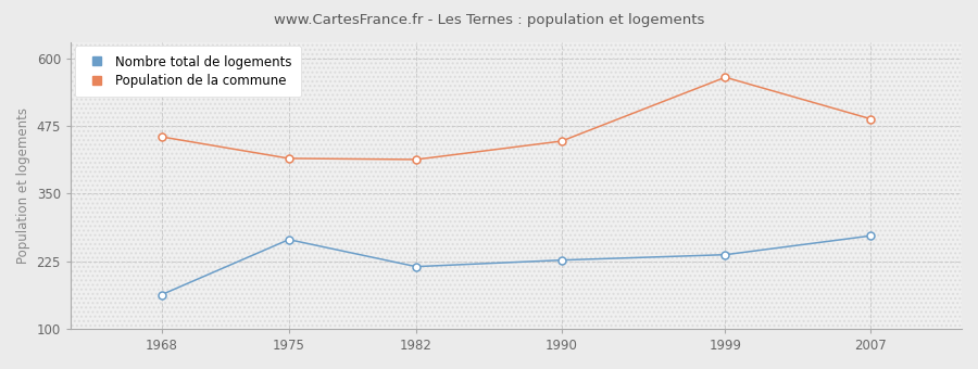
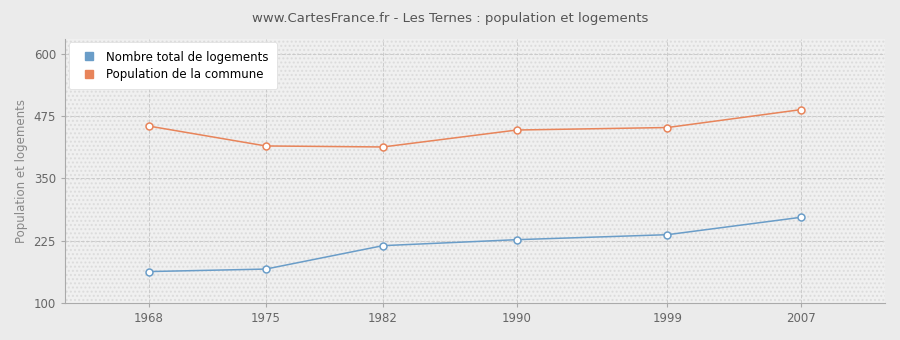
Nombre total de logements/1975: 265 -> 168
Population de la commune/1999: 565 -> 452
